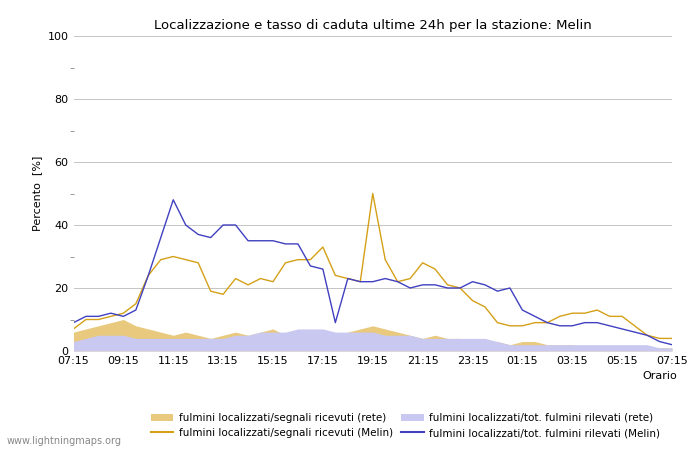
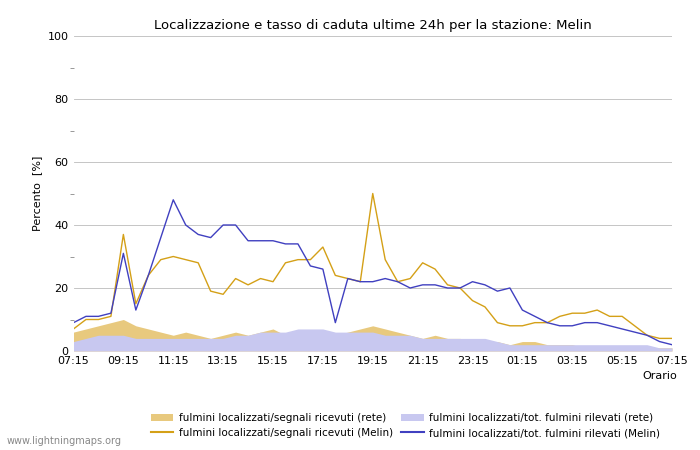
fulmini localizzati/segnali ricevuti (Melin)/09:15: 12 -> 37
fulmini localizzati/tot. fulmini rilevati (Melin)/09:15: 11 -> 31
